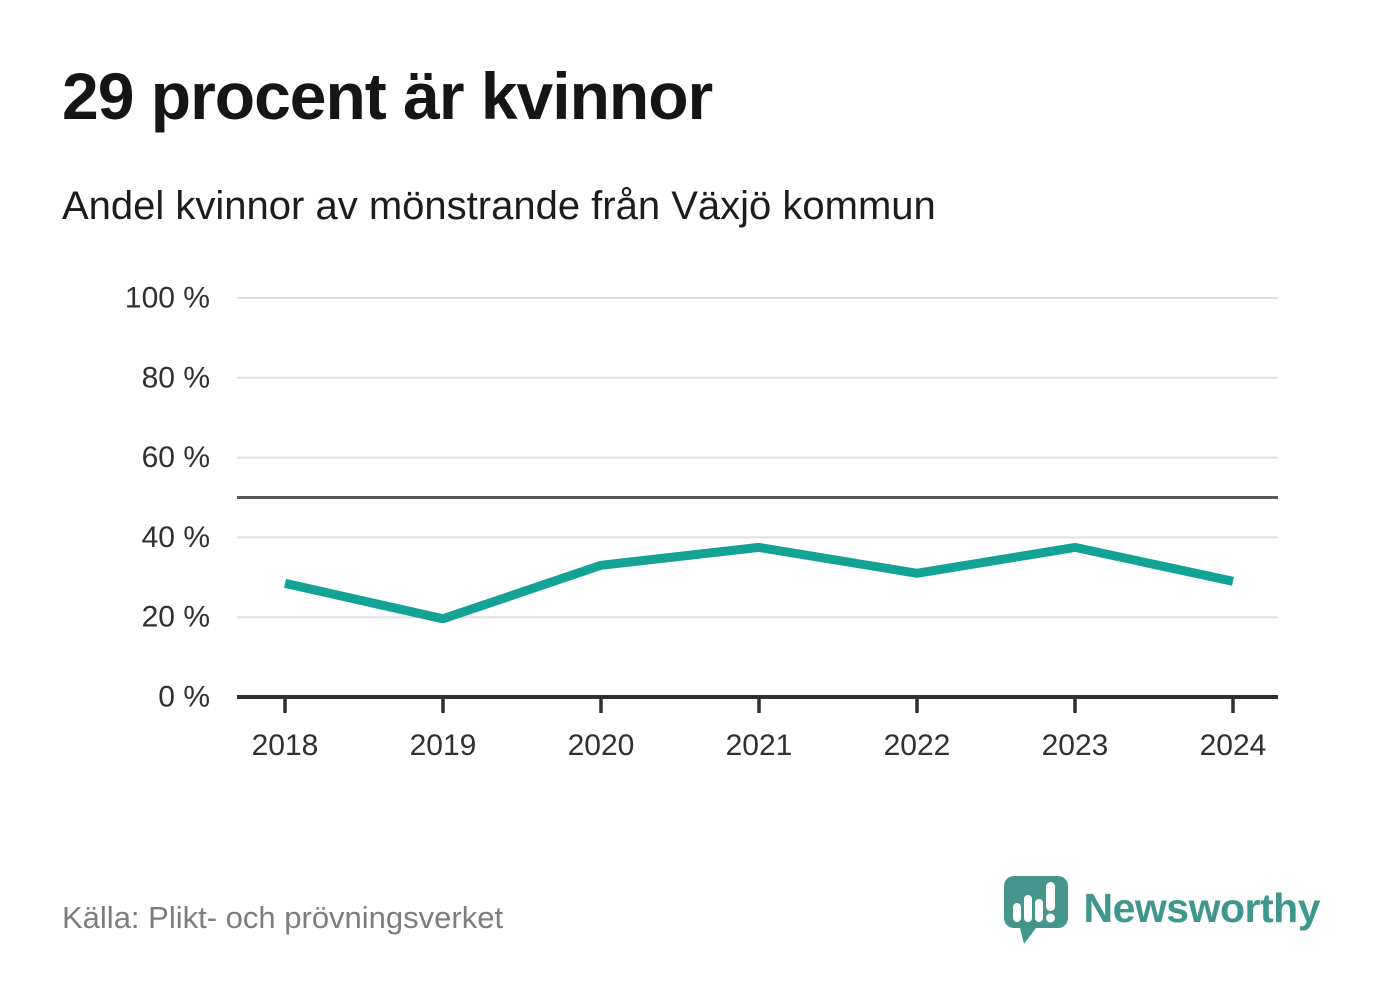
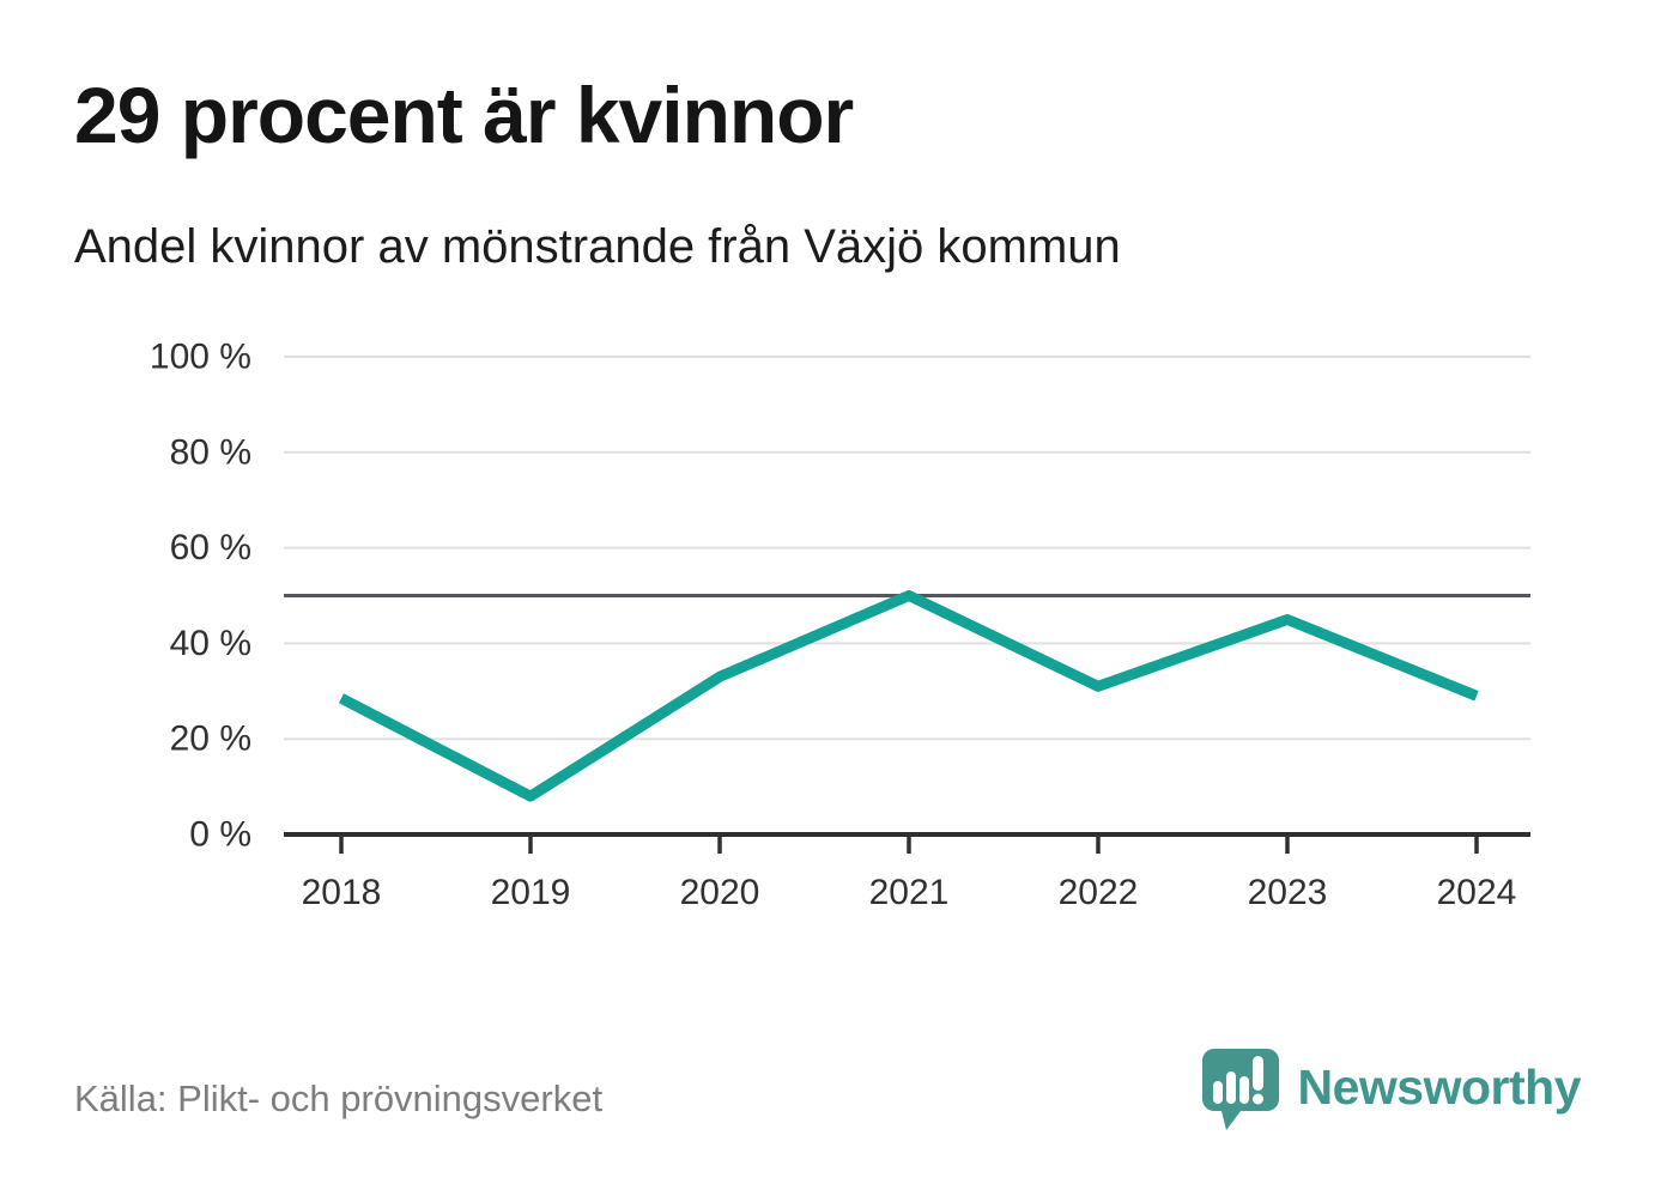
2019: 20% -> 8%
2021: 38% -> 50%
2023: 38% -> 45%
